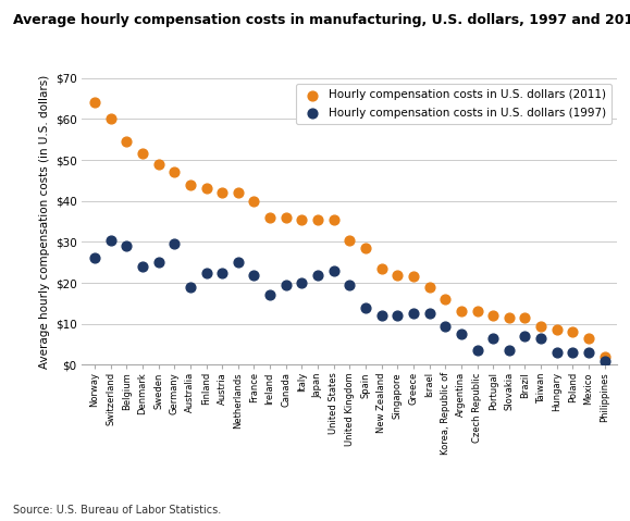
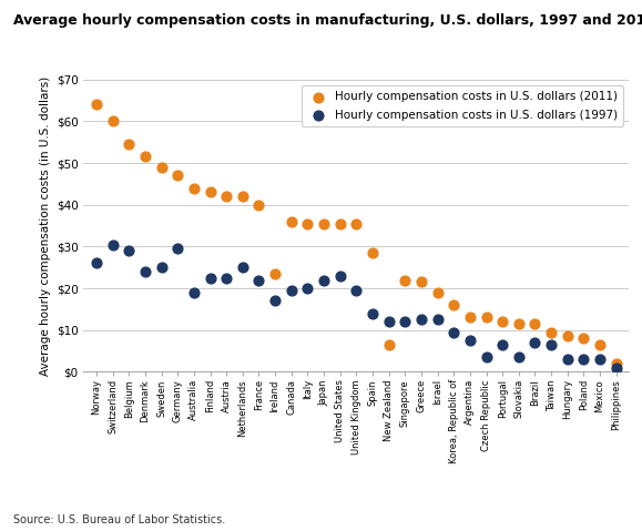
Hourly compensation costs in U.S. dollars (2011)/Ireland: $36.0 -> $23.5
Hourly compensation costs in U.S. dollars (2011)/United Kingdom: $30.5 -> $35.5
Hourly compensation costs in U.S. dollars (2011)/New Zealand: $23.5 -> $6.5
